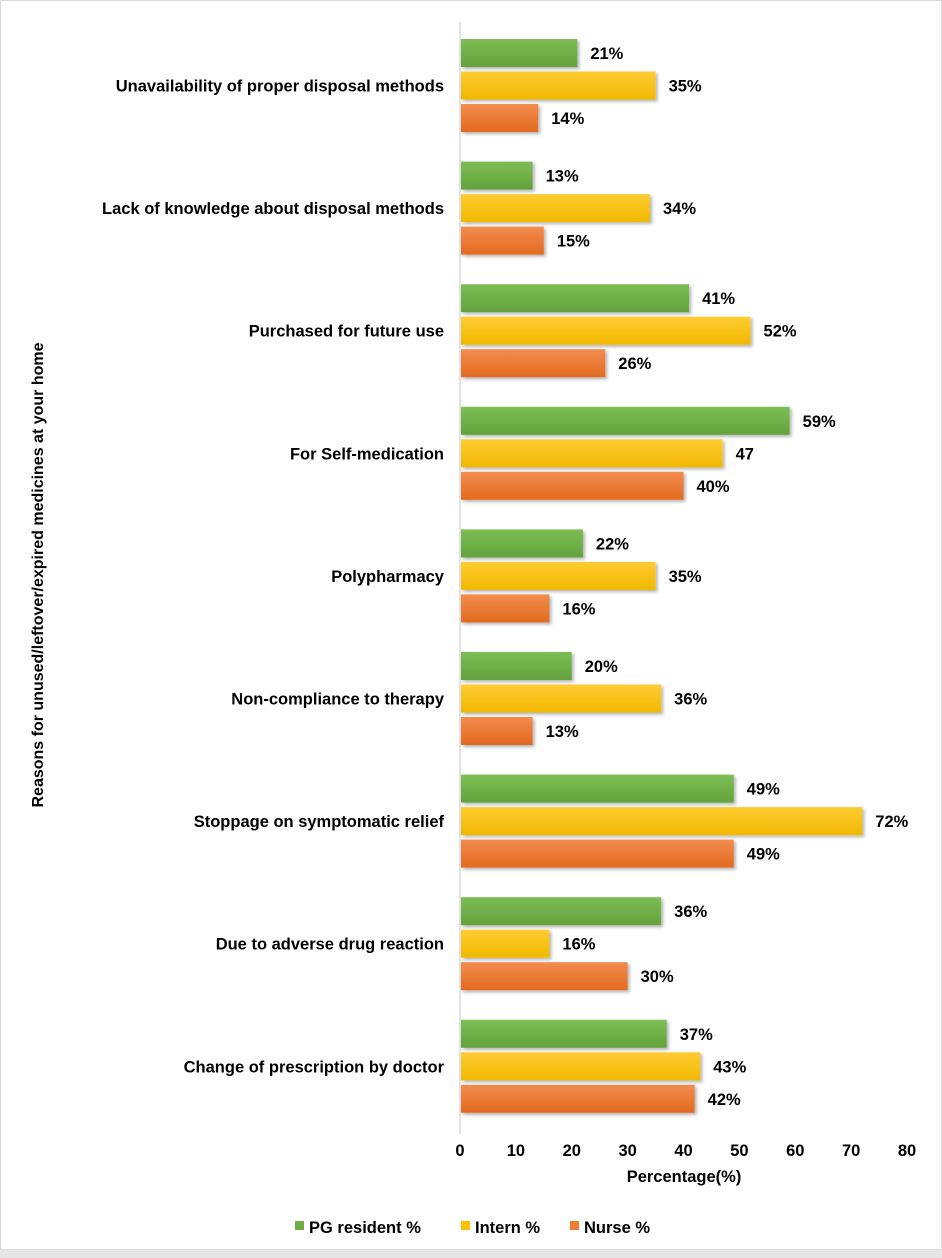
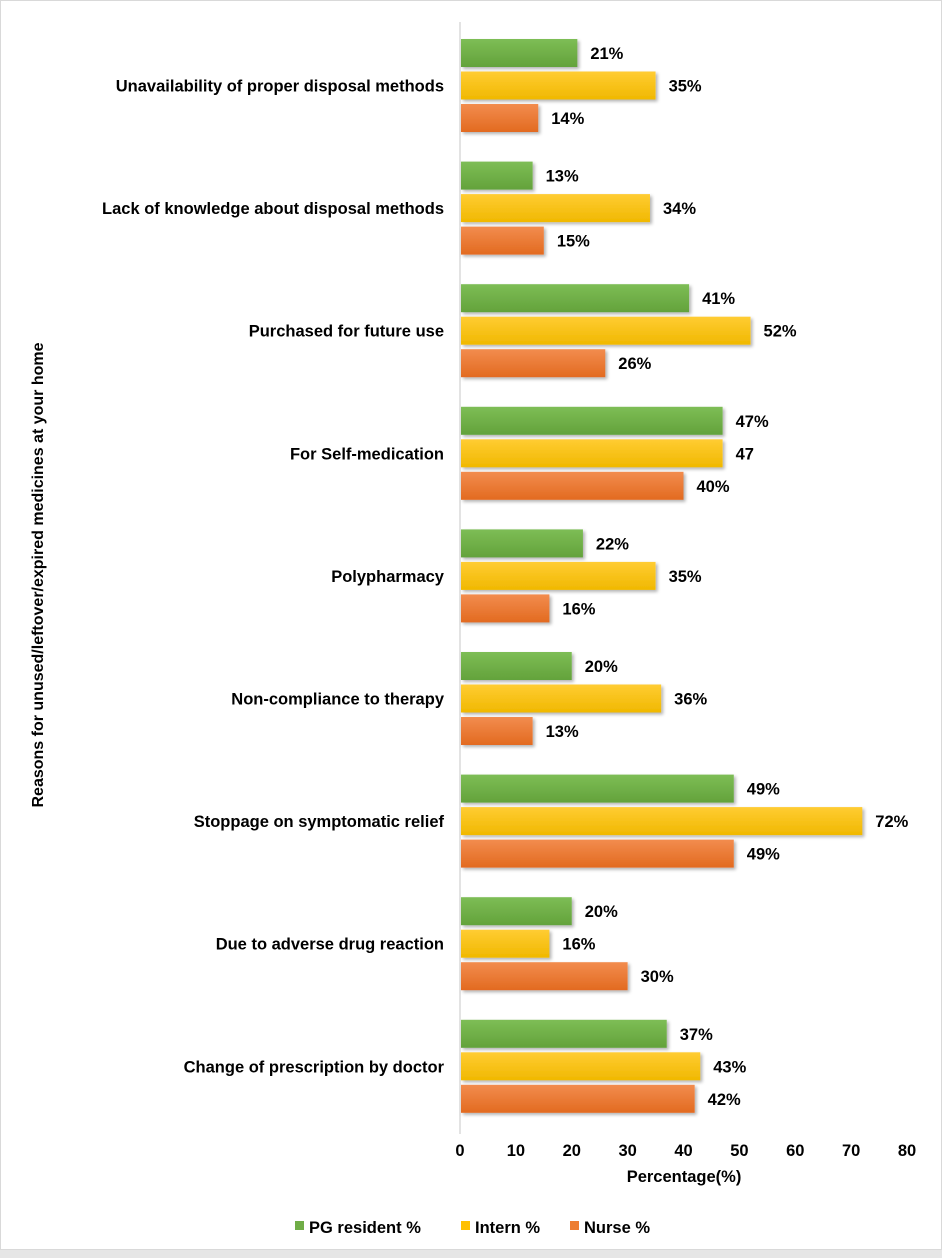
PG resident %/For Self-medication: 59% -> 47%
PG resident %/Due to adverse drug reaction: 36% -> 20%
